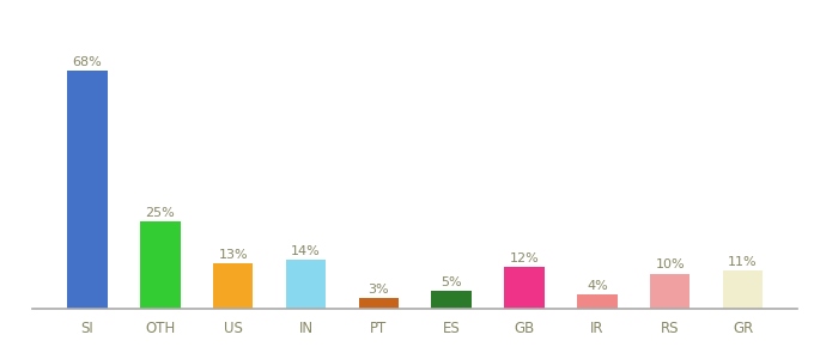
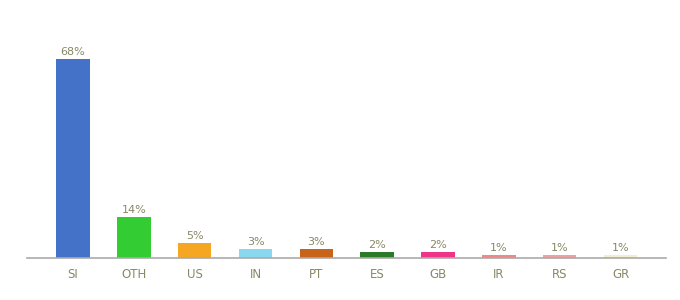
OTH: 25% -> 14%
US: 13% -> 5%
IN: 14% -> 3%
ES: 5% -> 2%
GB: 12% -> 2%
IR: 4% -> 1%
RS: 10% -> 1%
GR: 11% -> 1%
